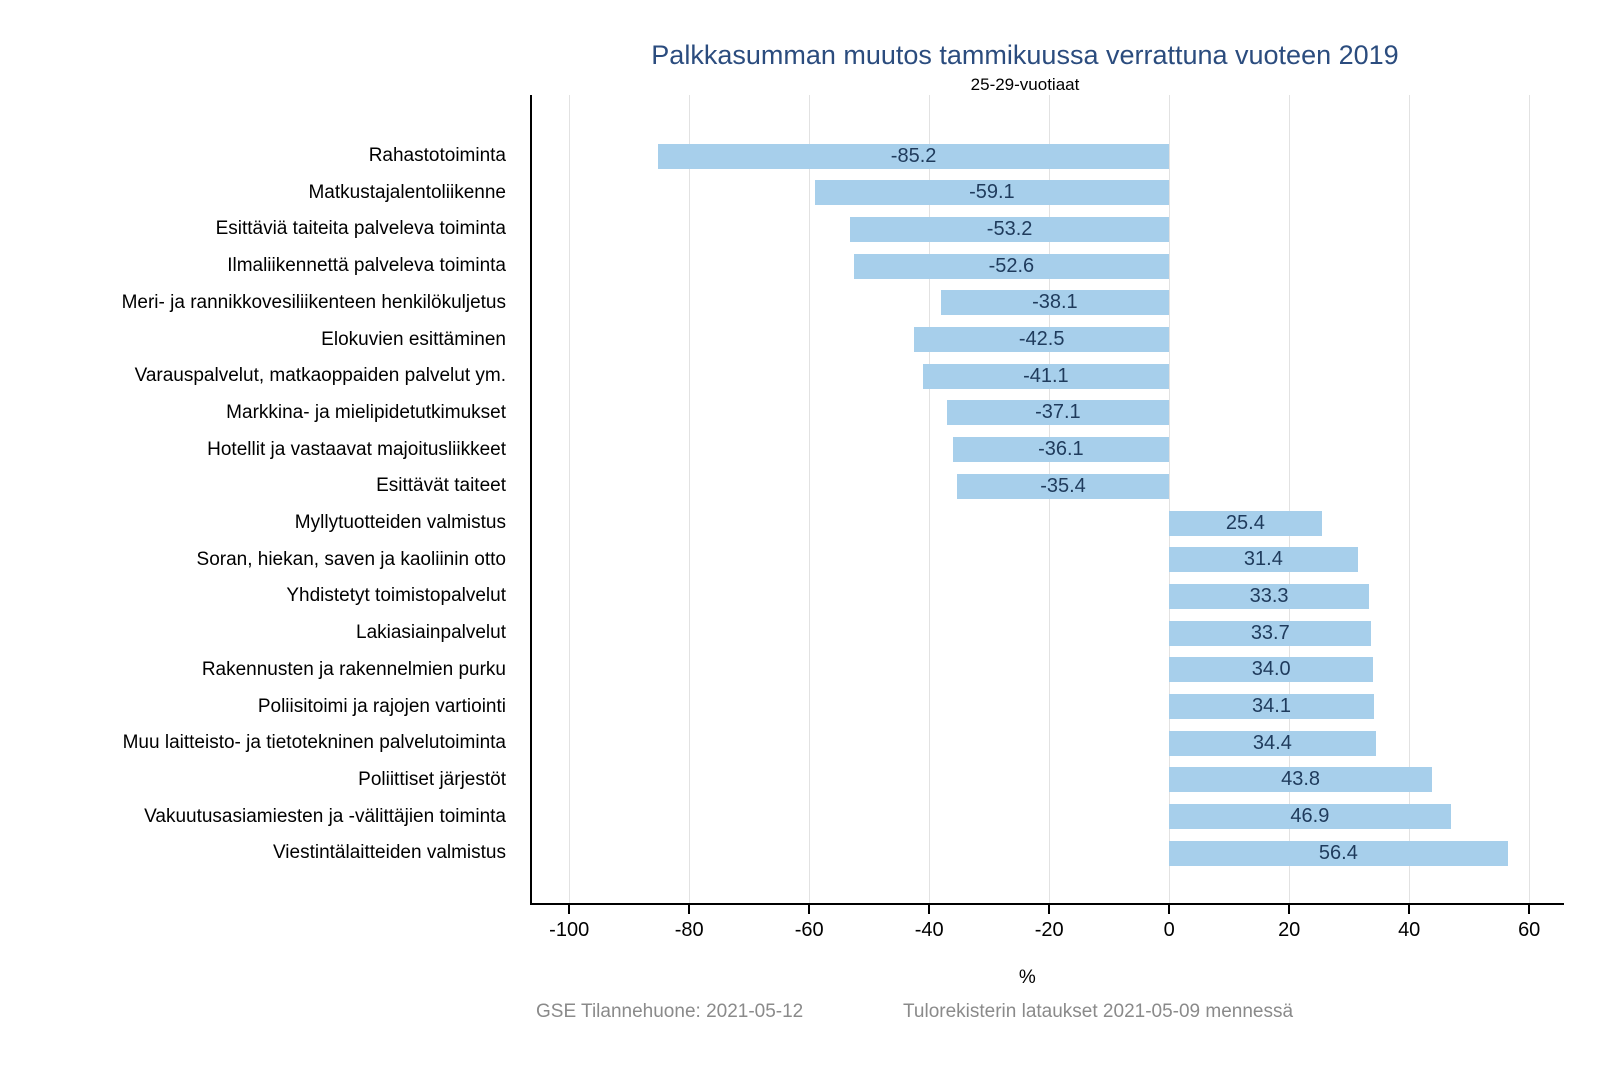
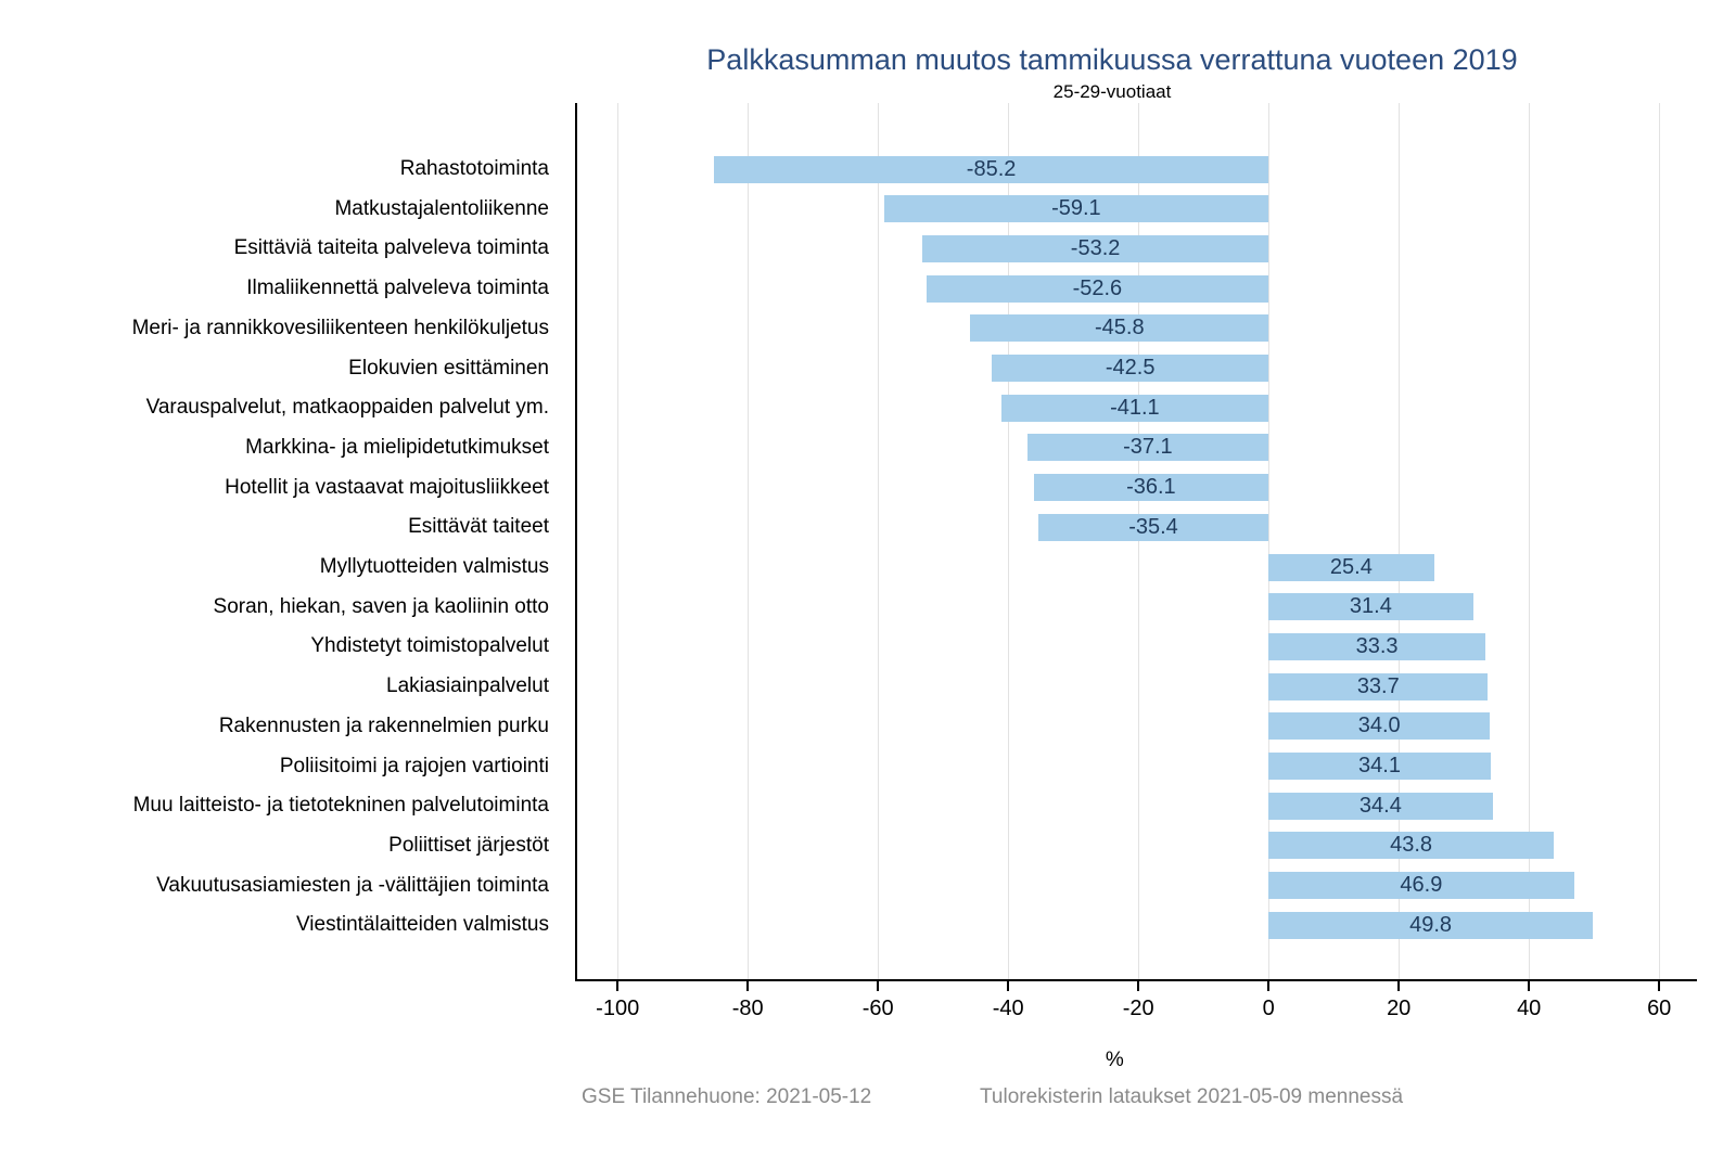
Meri- ja rannikkovesiliikenteen henkilökuljetus: -38.1 -> -45.8
Viestintälaitteiden valmistus: 56.4 -> 49.8
